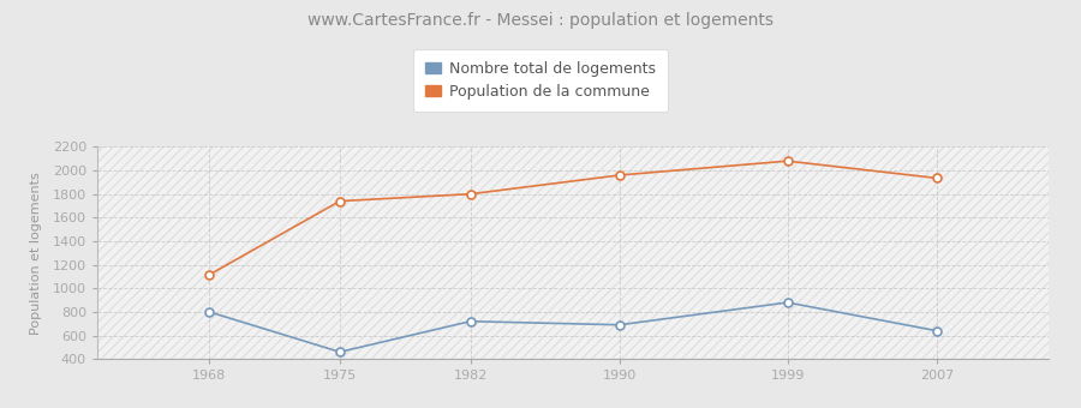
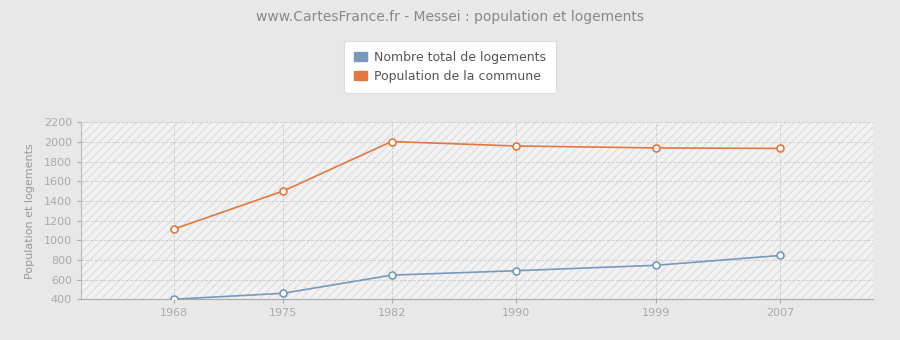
Nombre total de logements/1968: 800 -> 400
Population de la commune/1975: 1740 -> 1500
Nombre total de logements/1982: 720 -> 640
Population de la commune/1982: 1800 -> 2000
Nombre total de logements/1999: 880 -> 740
Population de la commune/1999: 2080 -> 1940
Nombre total de logements/2007: 640 -> 840
